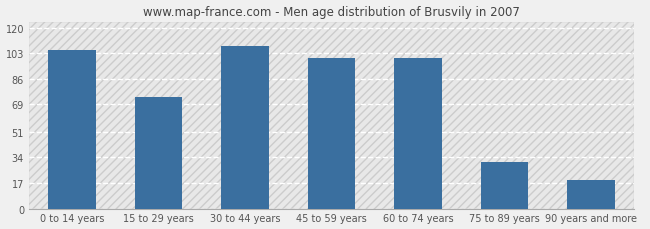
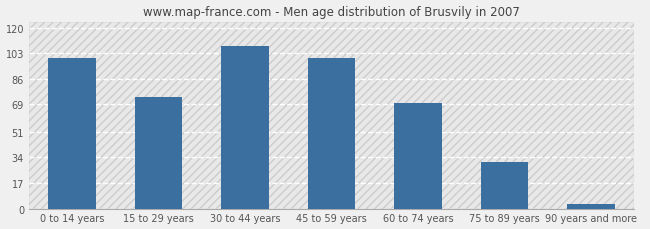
0 to 14 years: 105 -> 100
60 to 74 years: 100 -> 70
90 years and more: 19 -> 3
